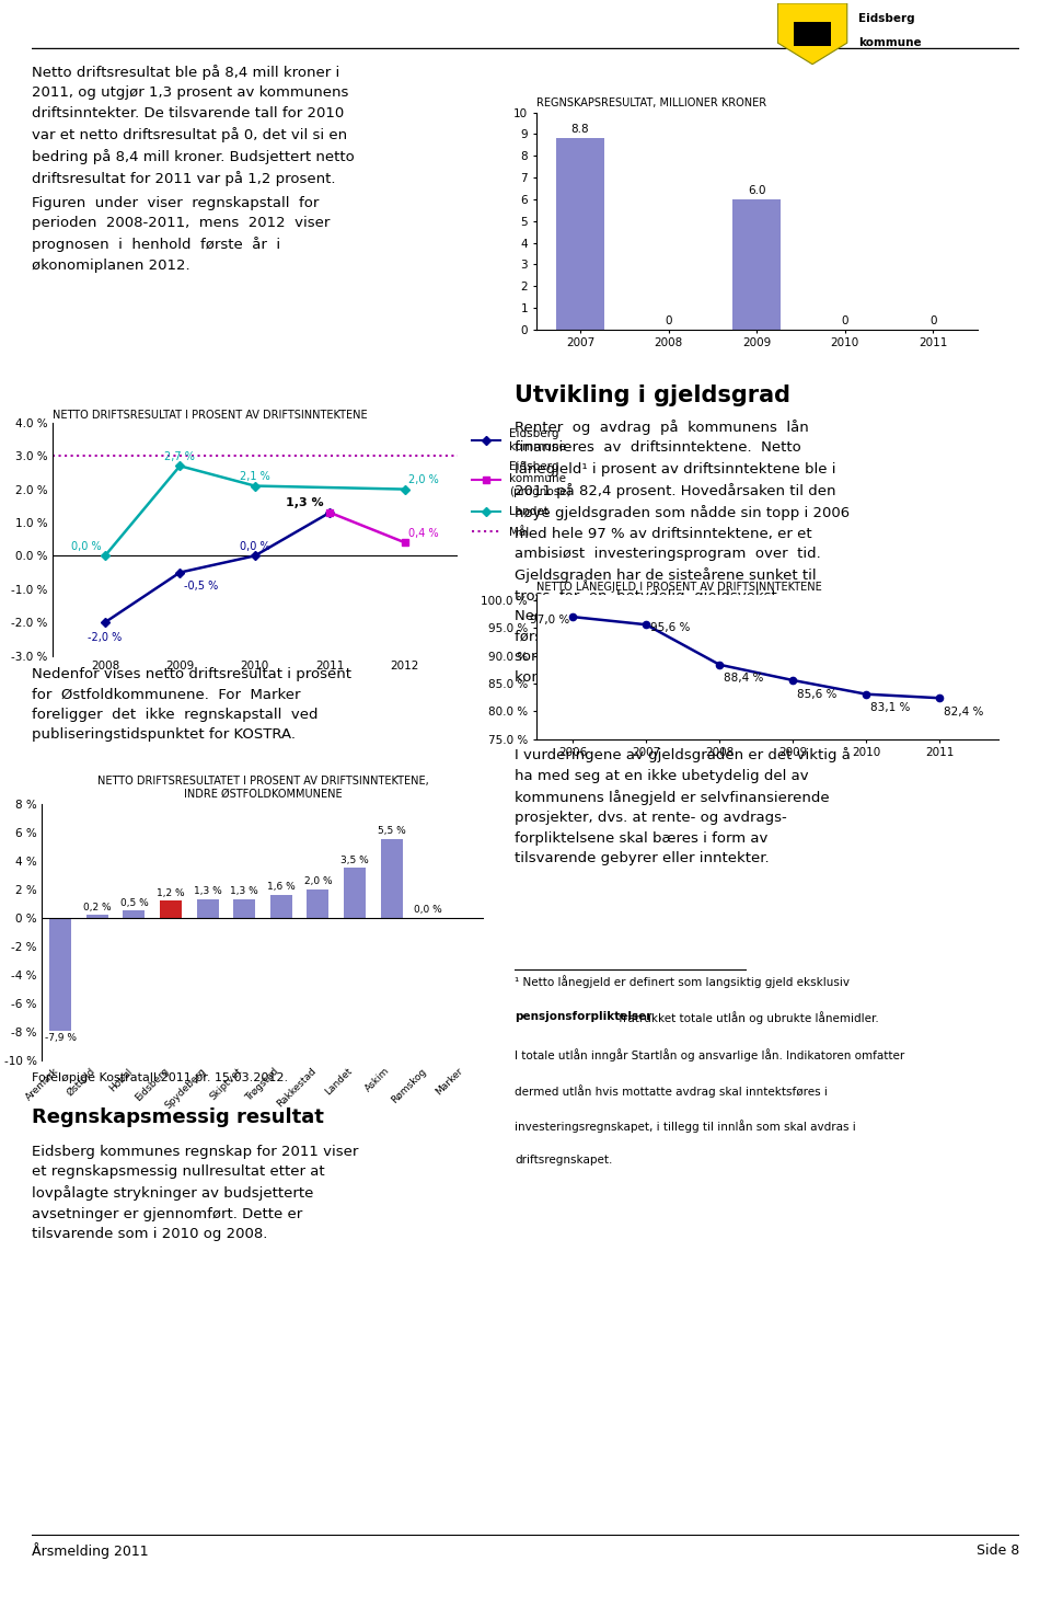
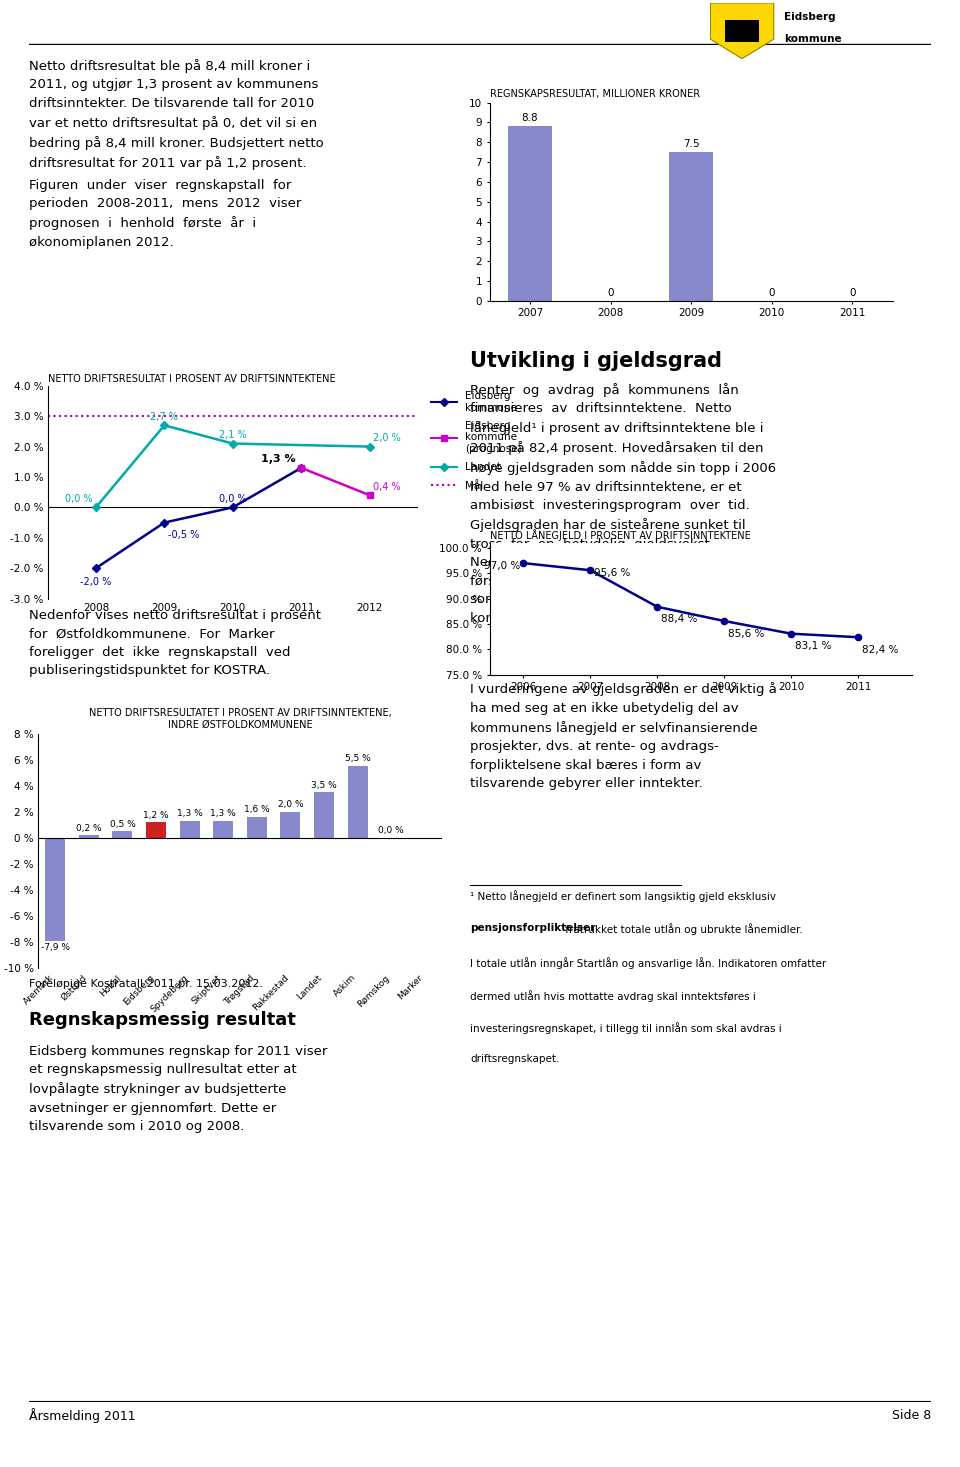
REGNSKAPSRESULTAT, MILLIONER KRONER/2009: 6.0 -> 7.5
